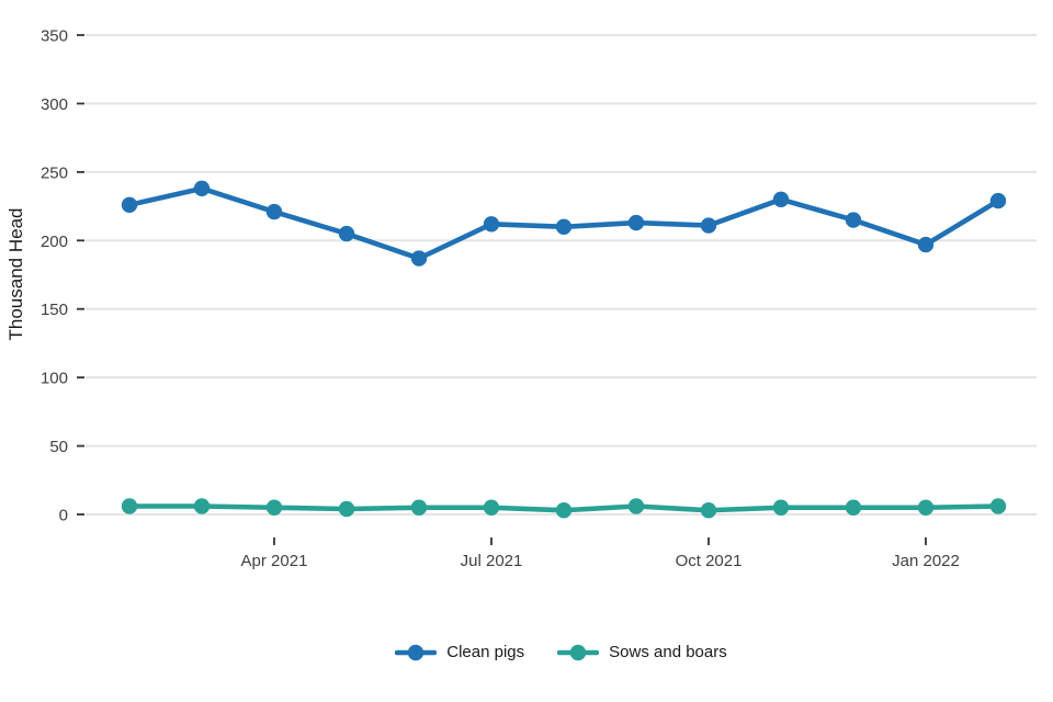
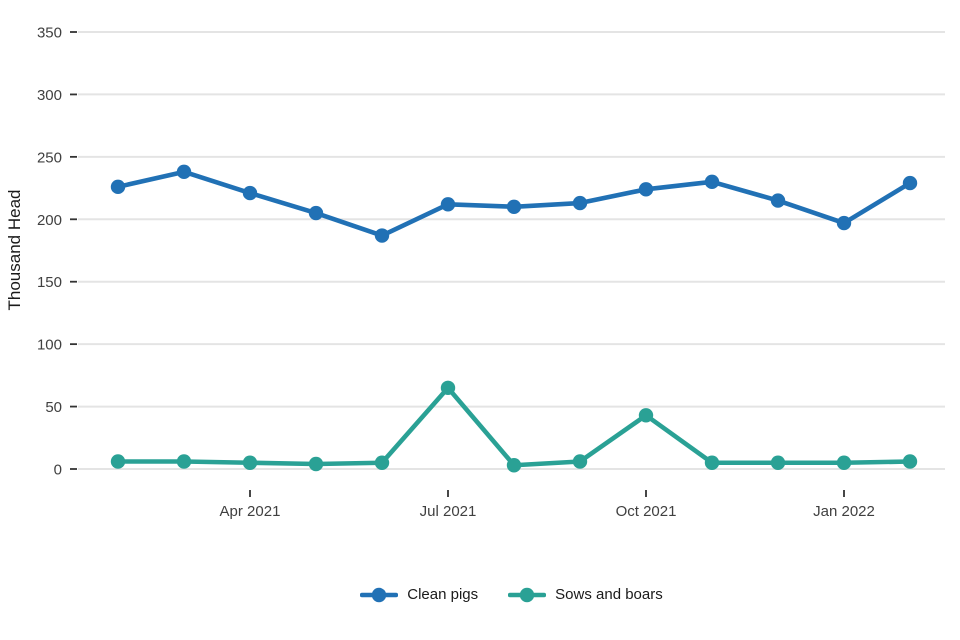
Sows and boars/Jul 2021: 5 -> 65
Clean pigs/Oct 2021: 211 -> 224
Sows and boars/Oct 2021: 3 -> 43
